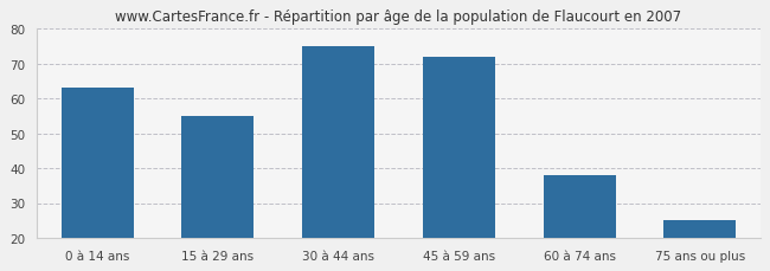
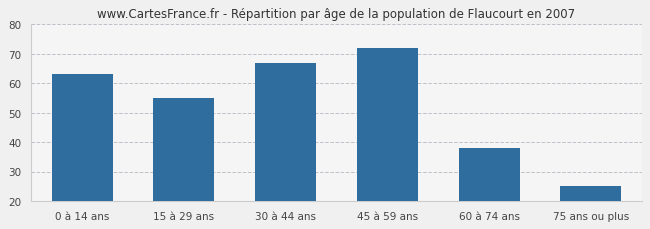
30 à 44 ans: 75 -> 67
